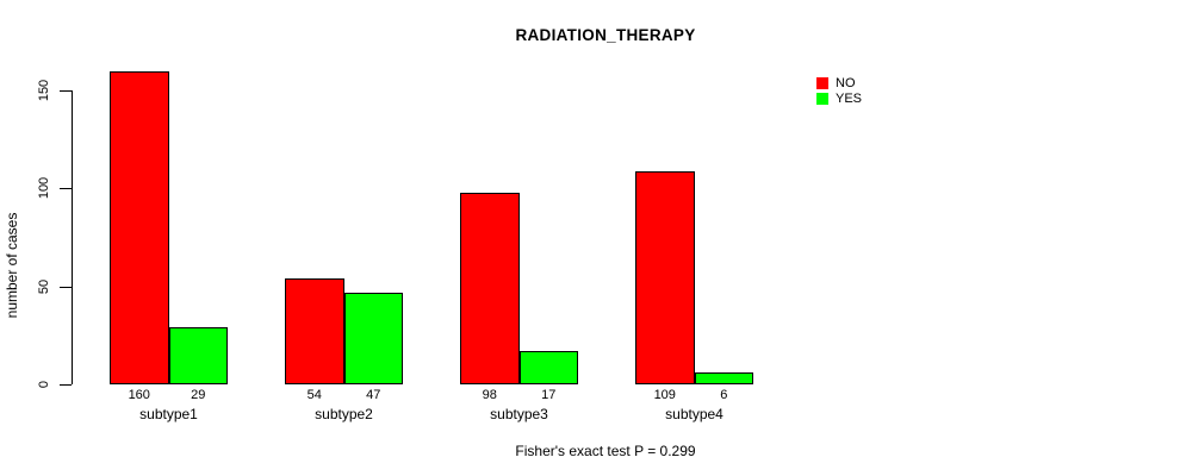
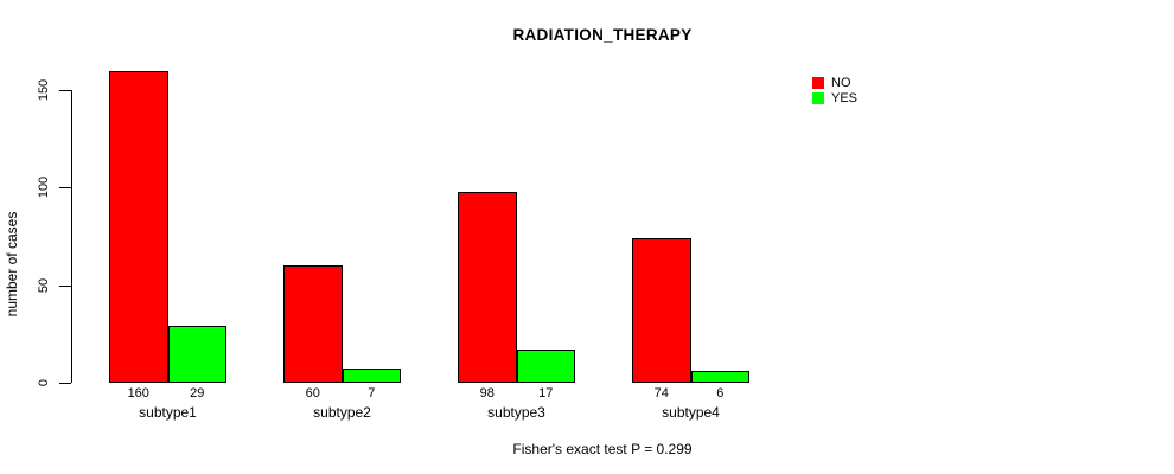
NO/subtype2: 54 -> 60
YES/subtype2: 47 -> 7
NO/subtype4: 109 -> 74
